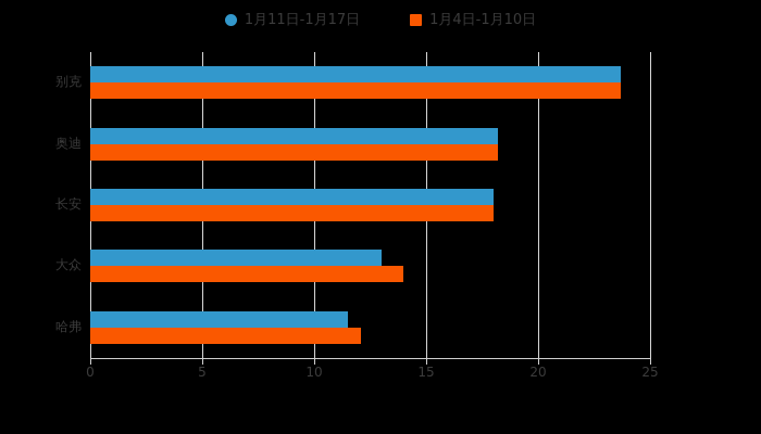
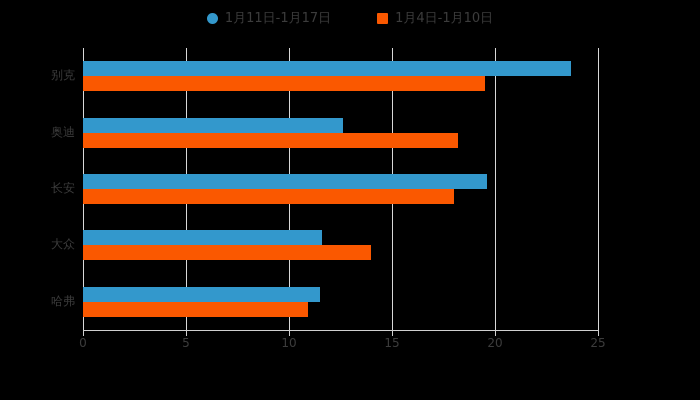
1月4日-1月10日/别克: 23.7 -> 19.5
1月11日-1月17日/奥迪: 18.2 -> 12.6
1月11日-1月17日/长安: 18.0 -> 19.6
1月11日-1月17日/大众: 13.0 -> 11.6
1月4日-1月10日/哈弗: 12.1 -> 10.9
